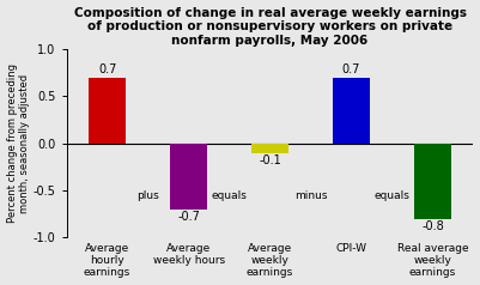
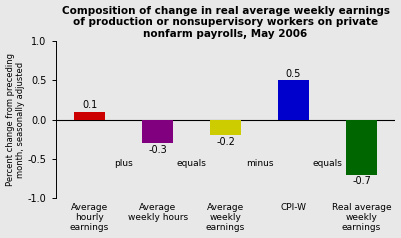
Average hourly earnings: 0.7 -> 0.1
Average weekly hours: -0.7 -> -0.3
Average weekly earnings: -0.1 -> -0.2
CPI-W: 0.7 -> 0.5
Real average weekly earnings: -0.8 -> -0.7
